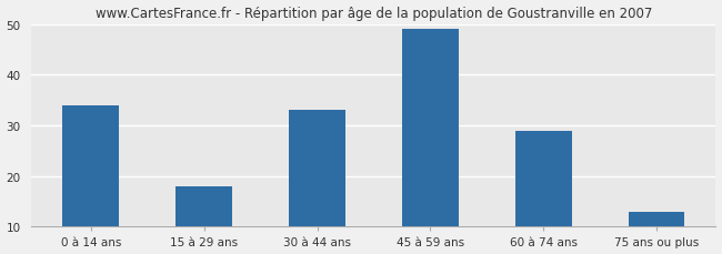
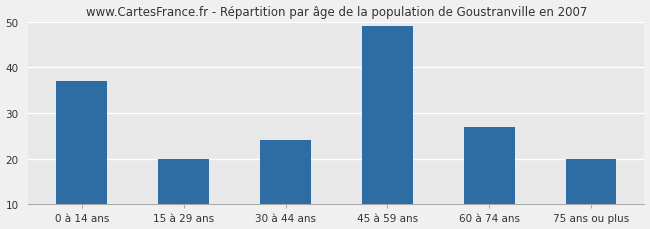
0 à 14 ans: 34 -> 37
15 à 29 ans: 18 -> 20
30 à 44 ans: 33 -> 24
60 à 74 ans: 29 -> 27
75 ans ou plus: 13 -> 20
